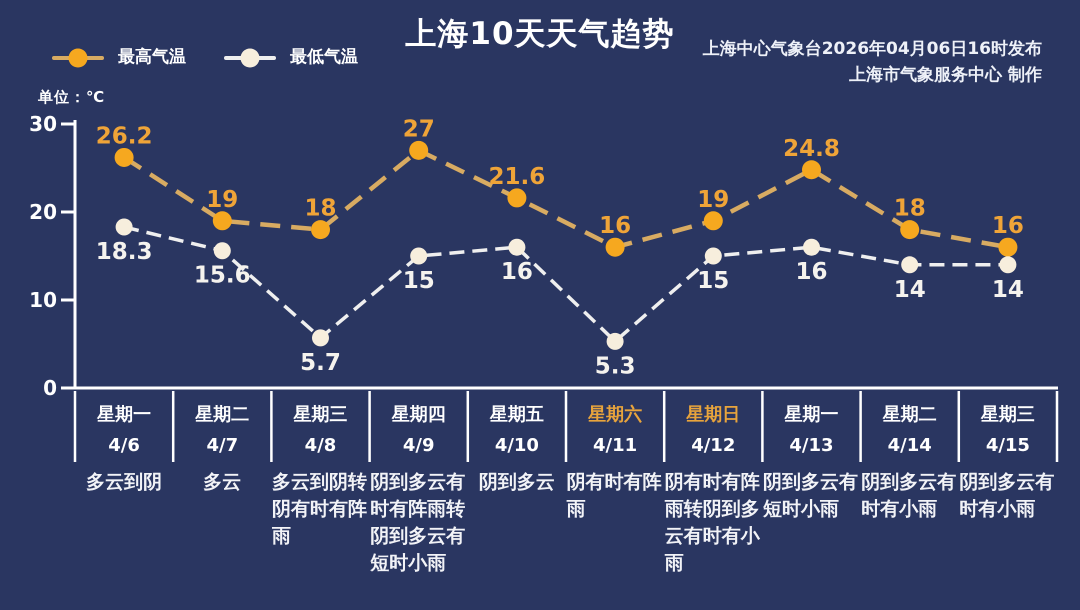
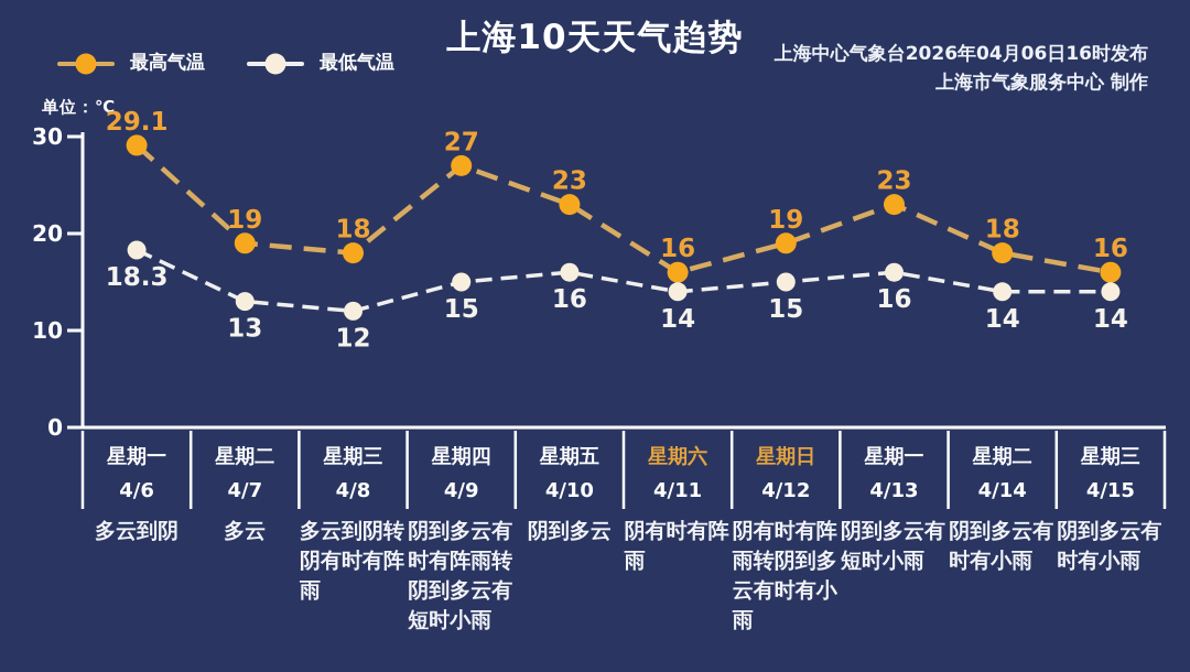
最高气温/4/6: 26.2 -> 29.1
最低气温/4/7: 15.6 -> 13
最低气温/4/8: 5.7 -> 12
最高气温/4/10: 21.6 -> 23
最低气温/4/11: 5.3 -> 14
最高气温/4/13: 24.8 -> 23
